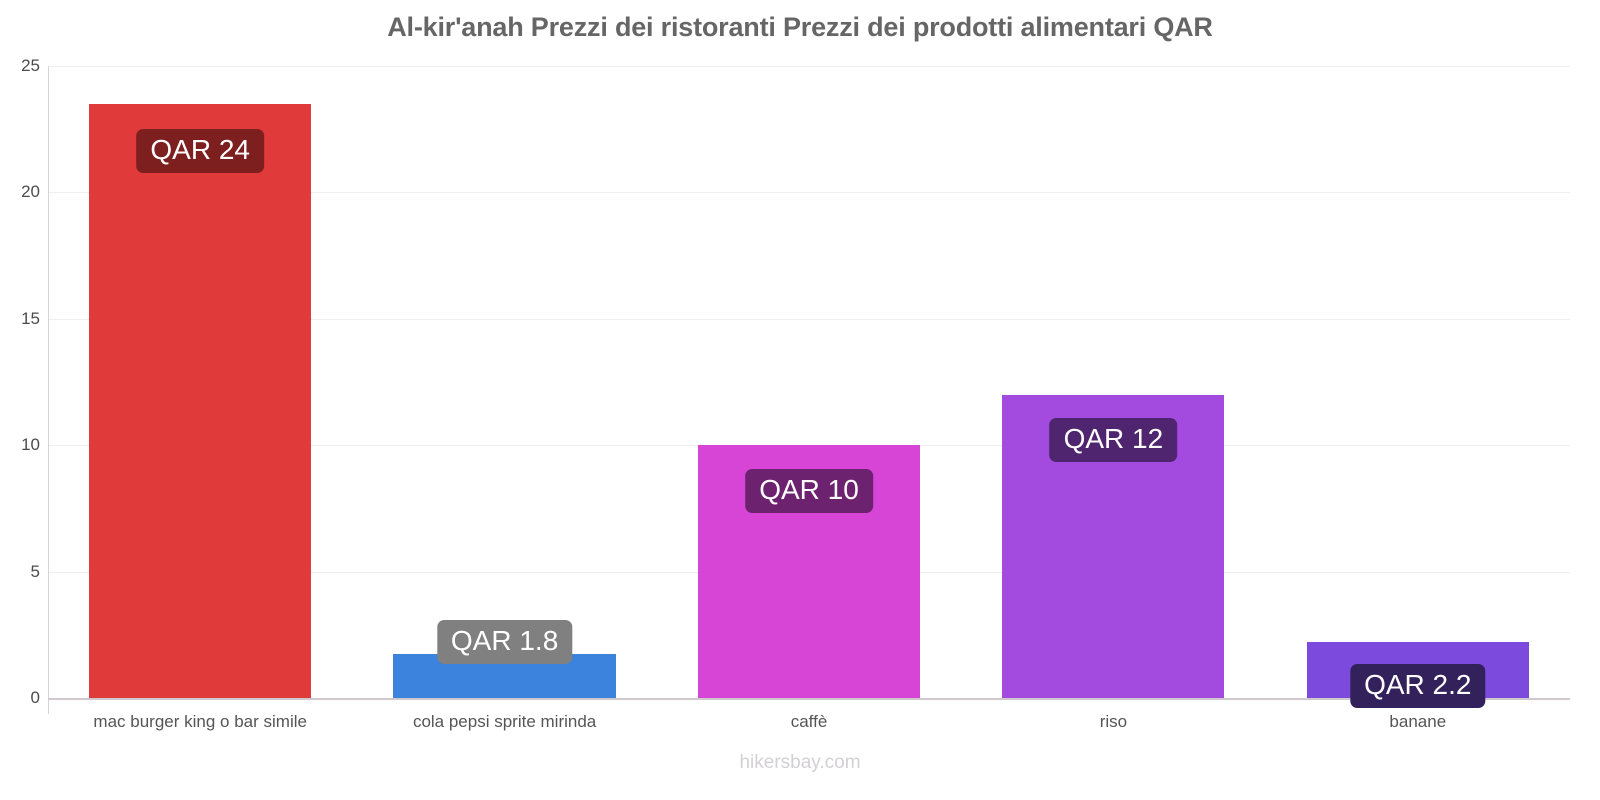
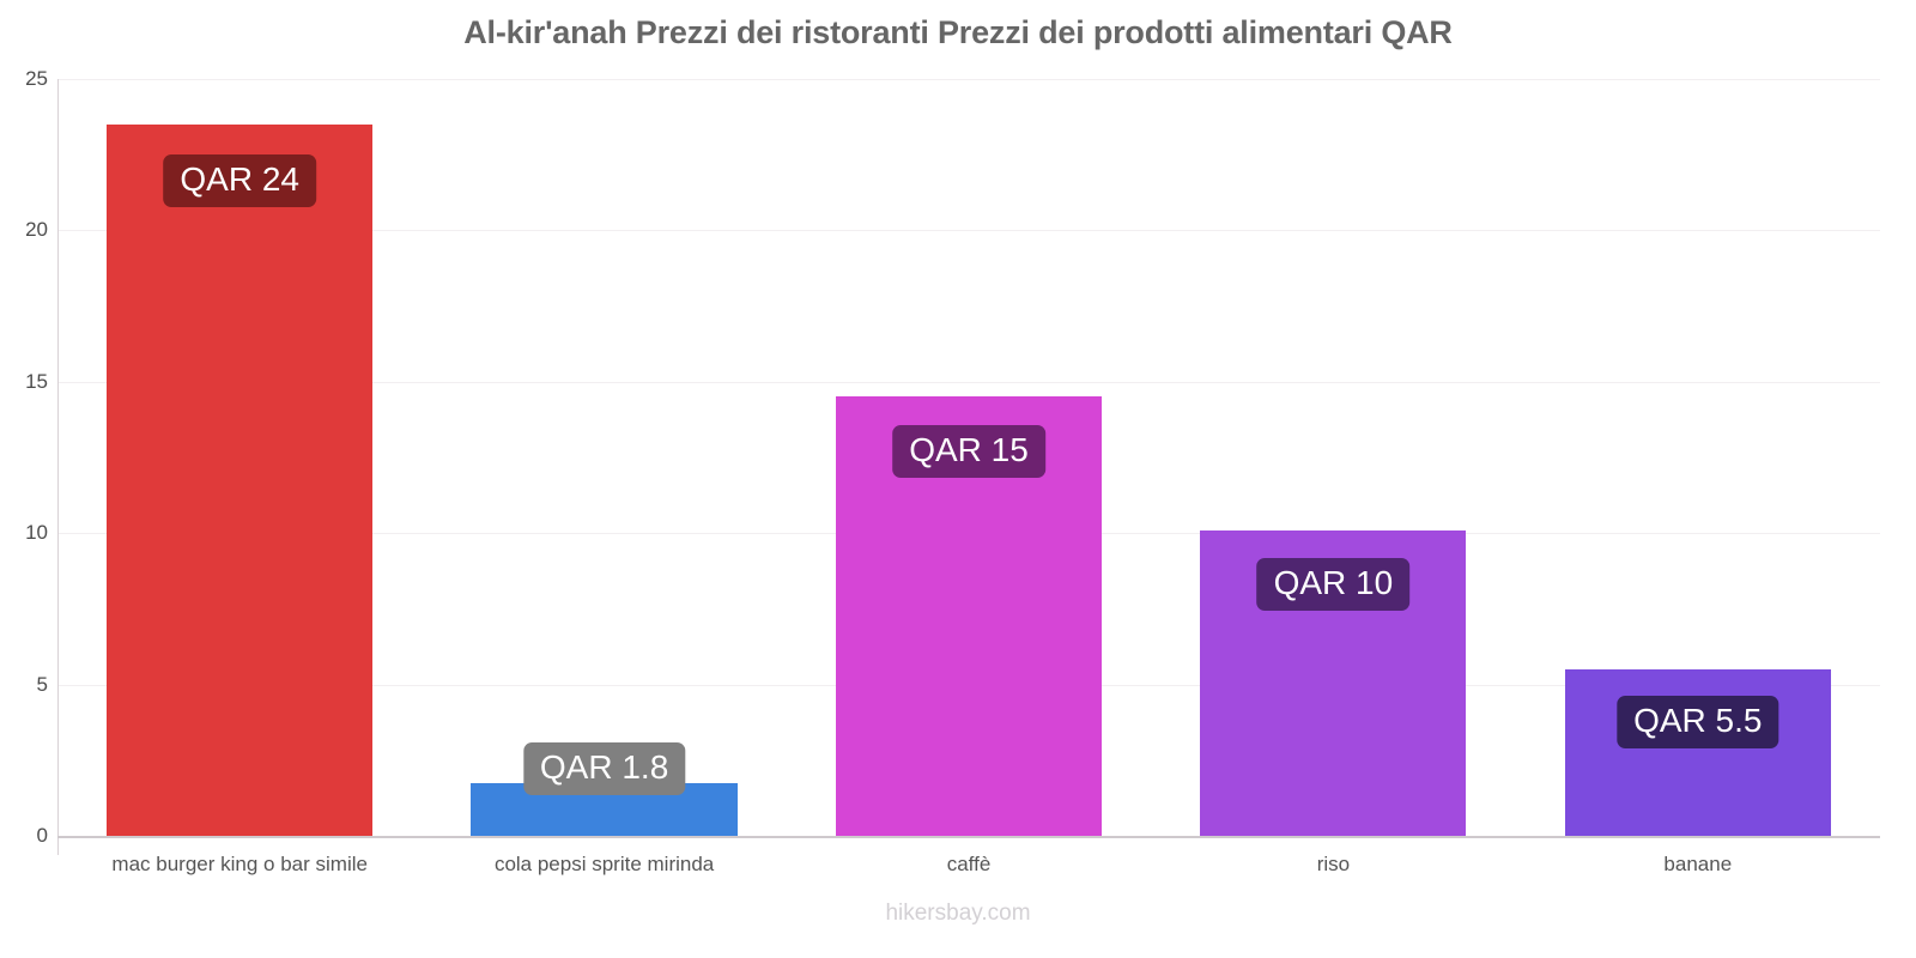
caffè: 10 -> 15
riso: 12 -> 10
banane: 2.2 -> 5.5
